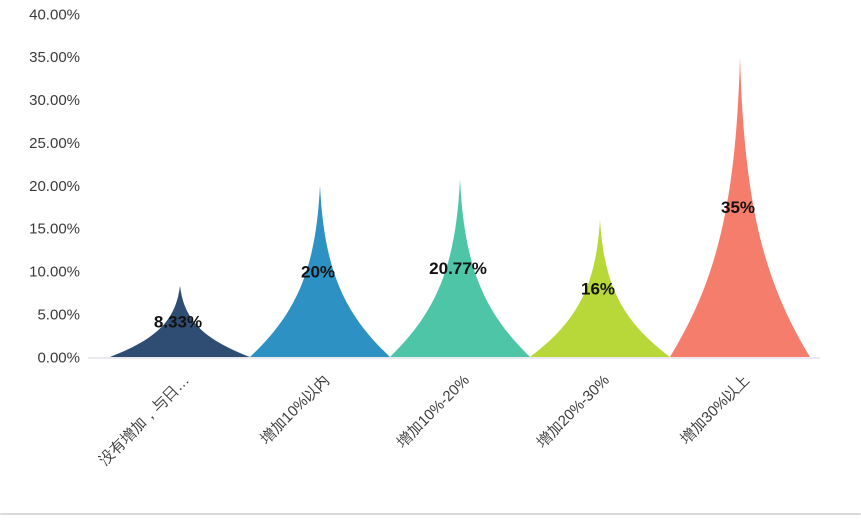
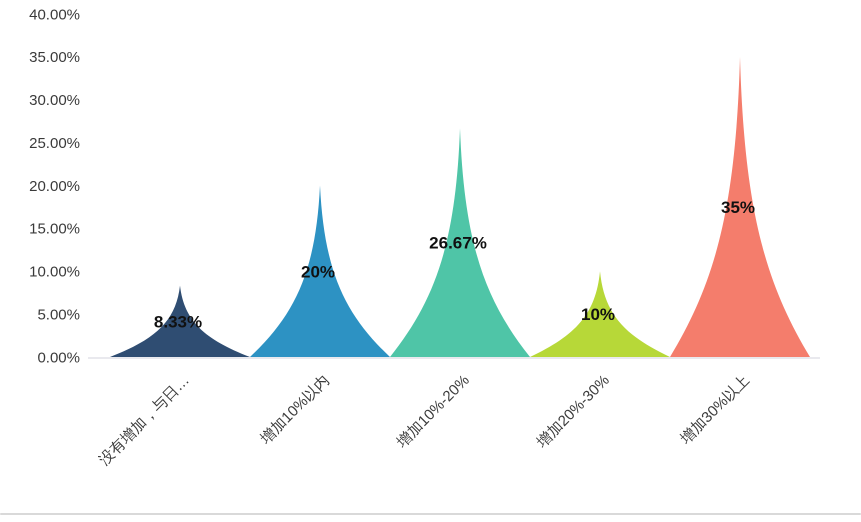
增加10%-20%: 20.77% -> 26.67%
增加20%-30%: 16% -> 10%
